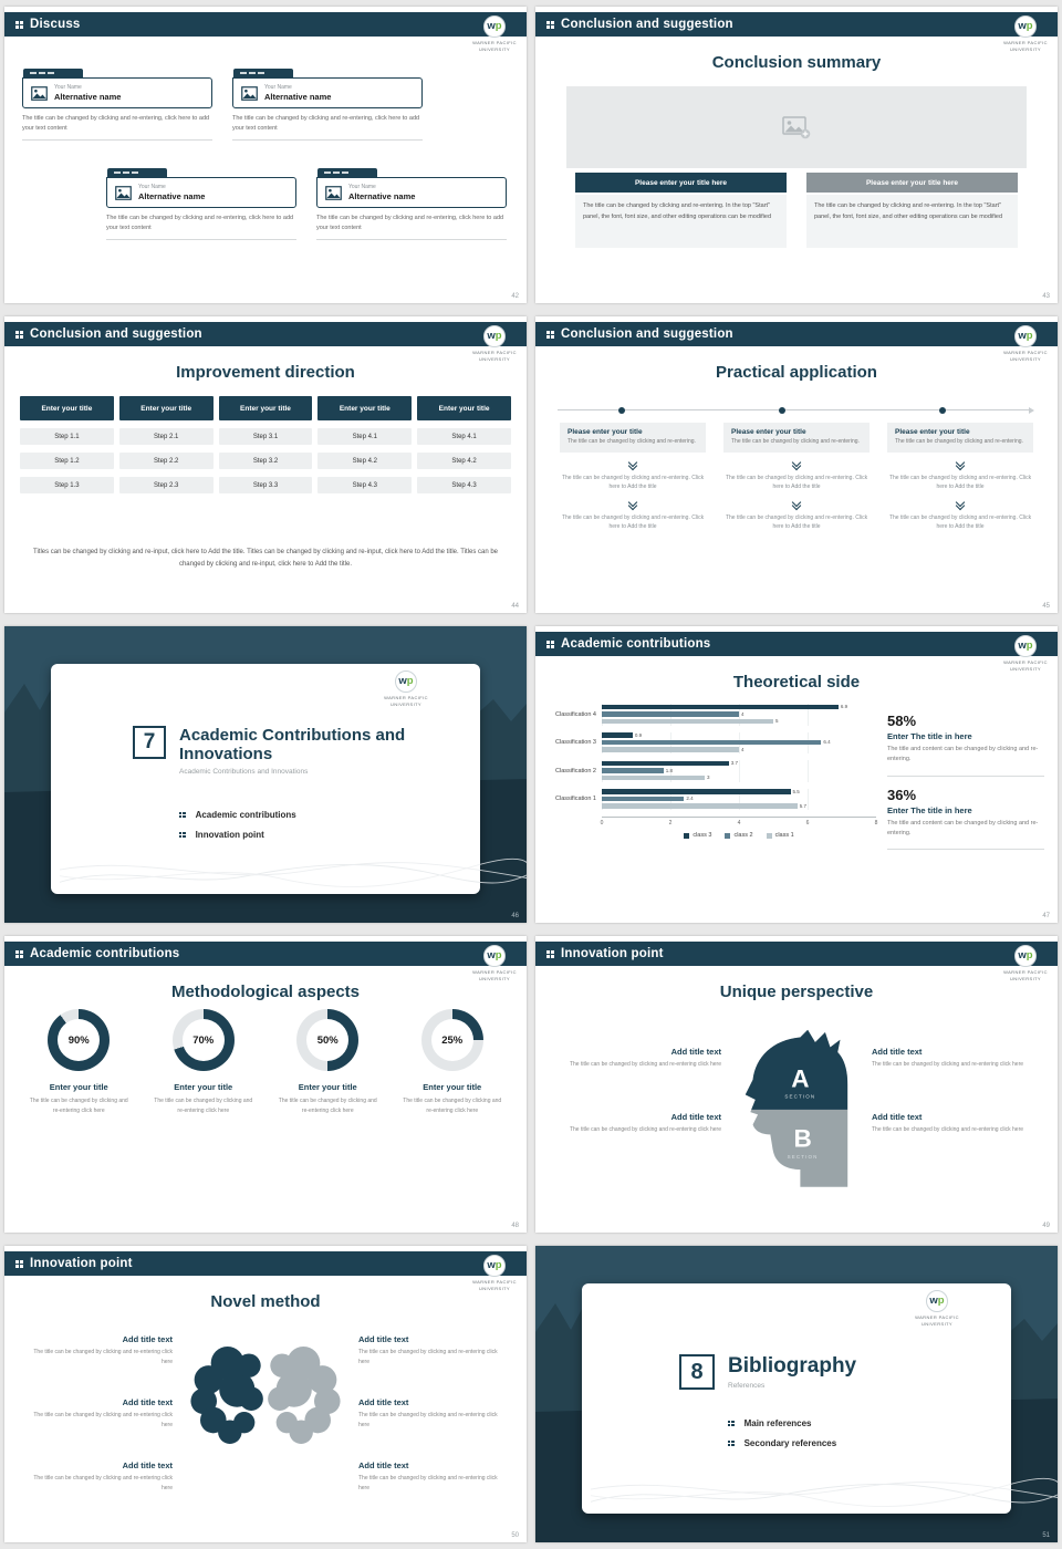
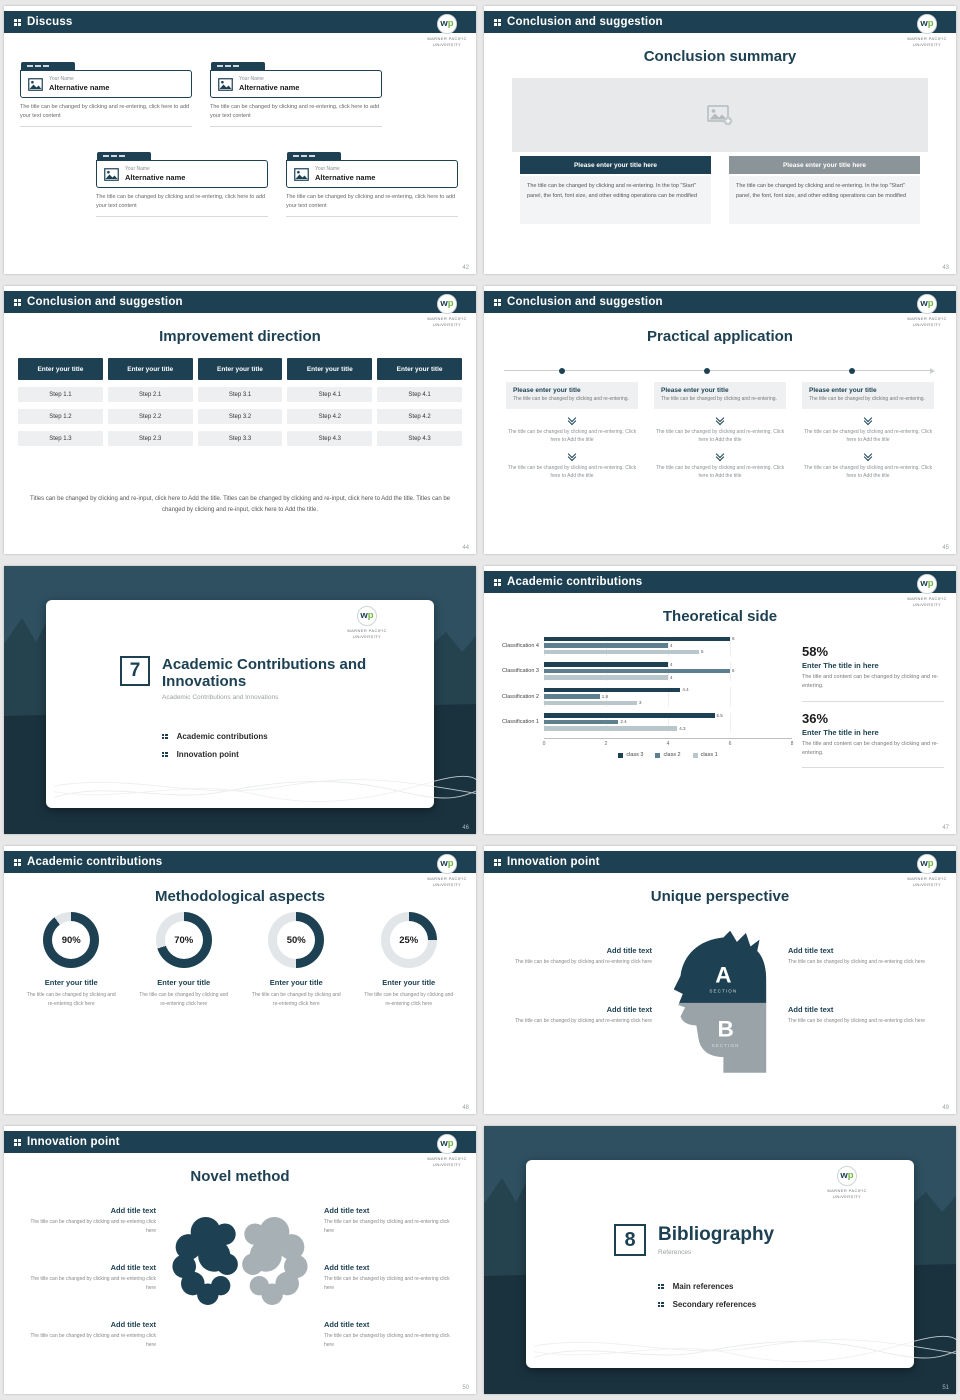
class 1/Classification 1: 5.7 -> 4.3
class 3/Classification 2: 3.7 -> 4.4
class 2/Classification 3: 6.4 -> 6
class 3/Classification 3: 0.9 -> 4
class 3/Classification 4: 6.9 -> 6
